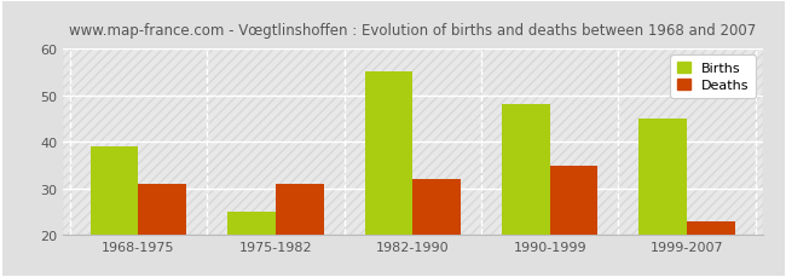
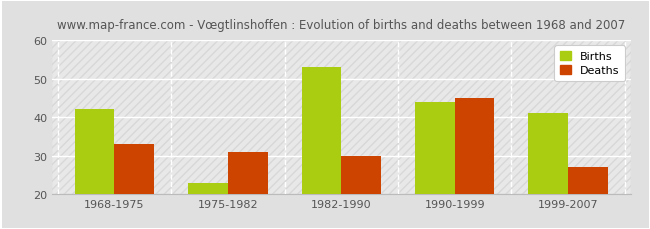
Births/1968-1975: 39 -> 42
Deaths/1968-1975: 31 -> 33
Births/1975-1982: 25 -> 23
Births/1982-1990: 55 -> 53
Deaths/1982-1990: 32 -> 30
Births/1990-1999: 48 -> 44
Deaths/1990-1999: 35 -> 45
Births/1999-2007: 45 -> 41
Deaths/1999-2007: 23 -> 27
